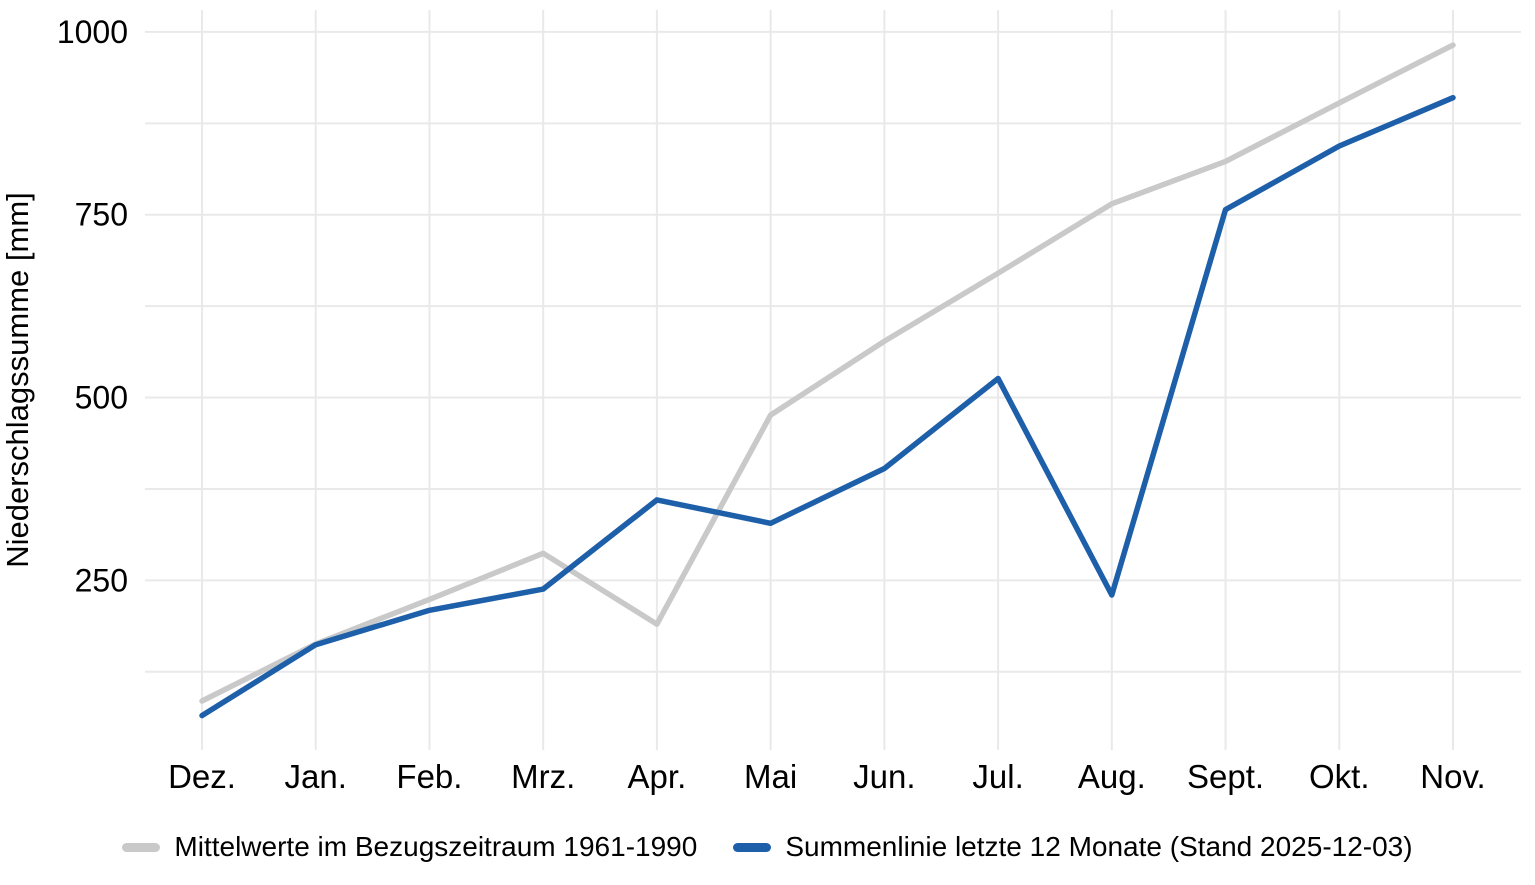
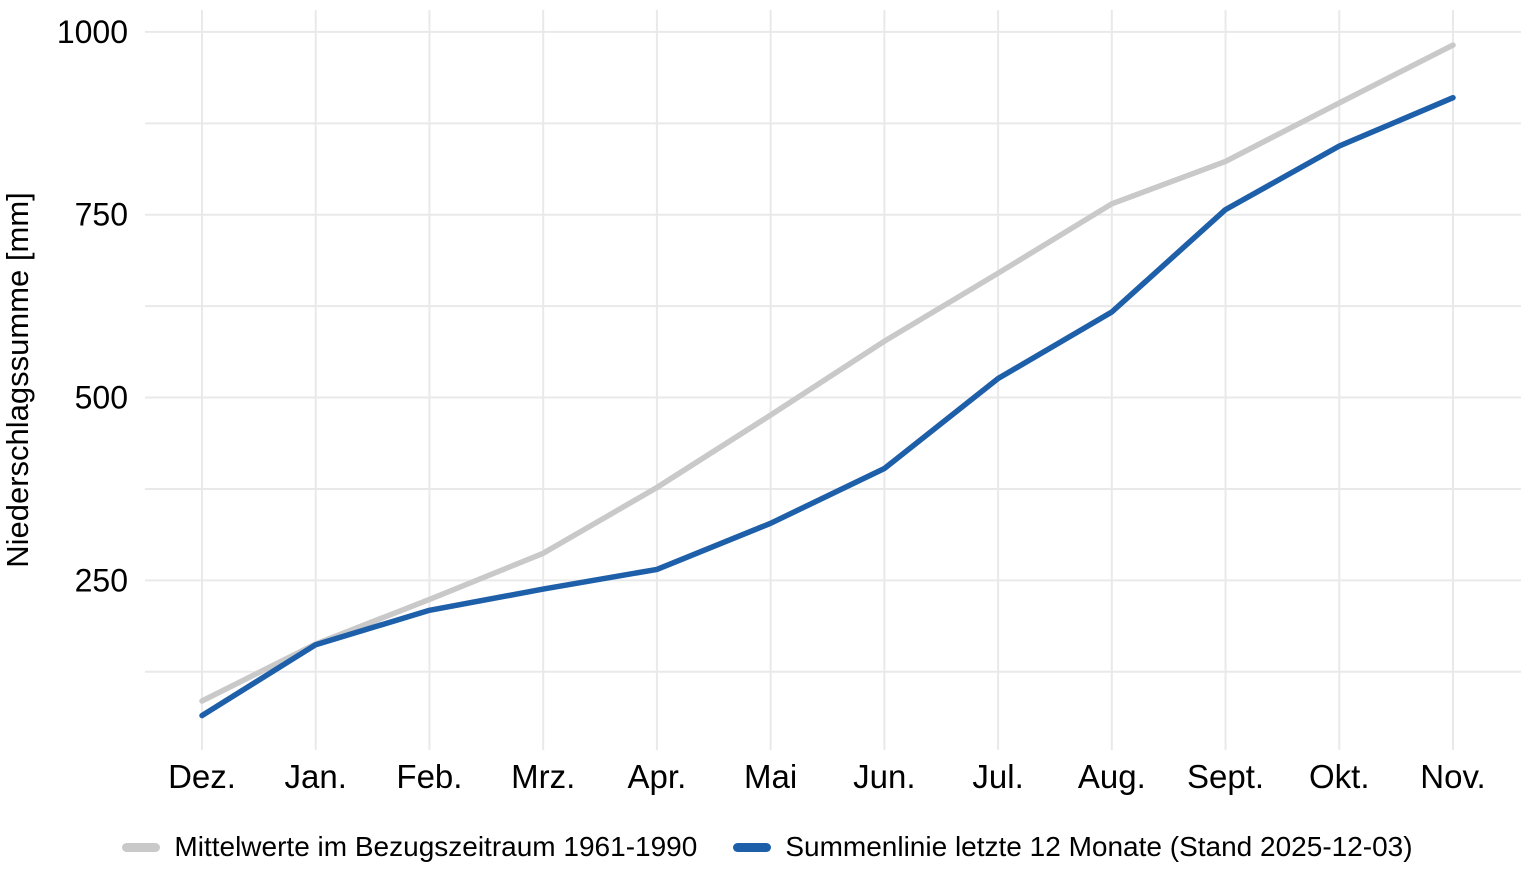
Mittelwerte im Bezugszeitraum 1961-1990/Apr.: 190 -> 380
Summenlinie letzte 12 Monate (Stand 2025-12-03)/Apr.: 360 -> 260
Summenlinie letzte 12 Monate (Stand 2025-12-03)/Aug.: 230 -> 620
